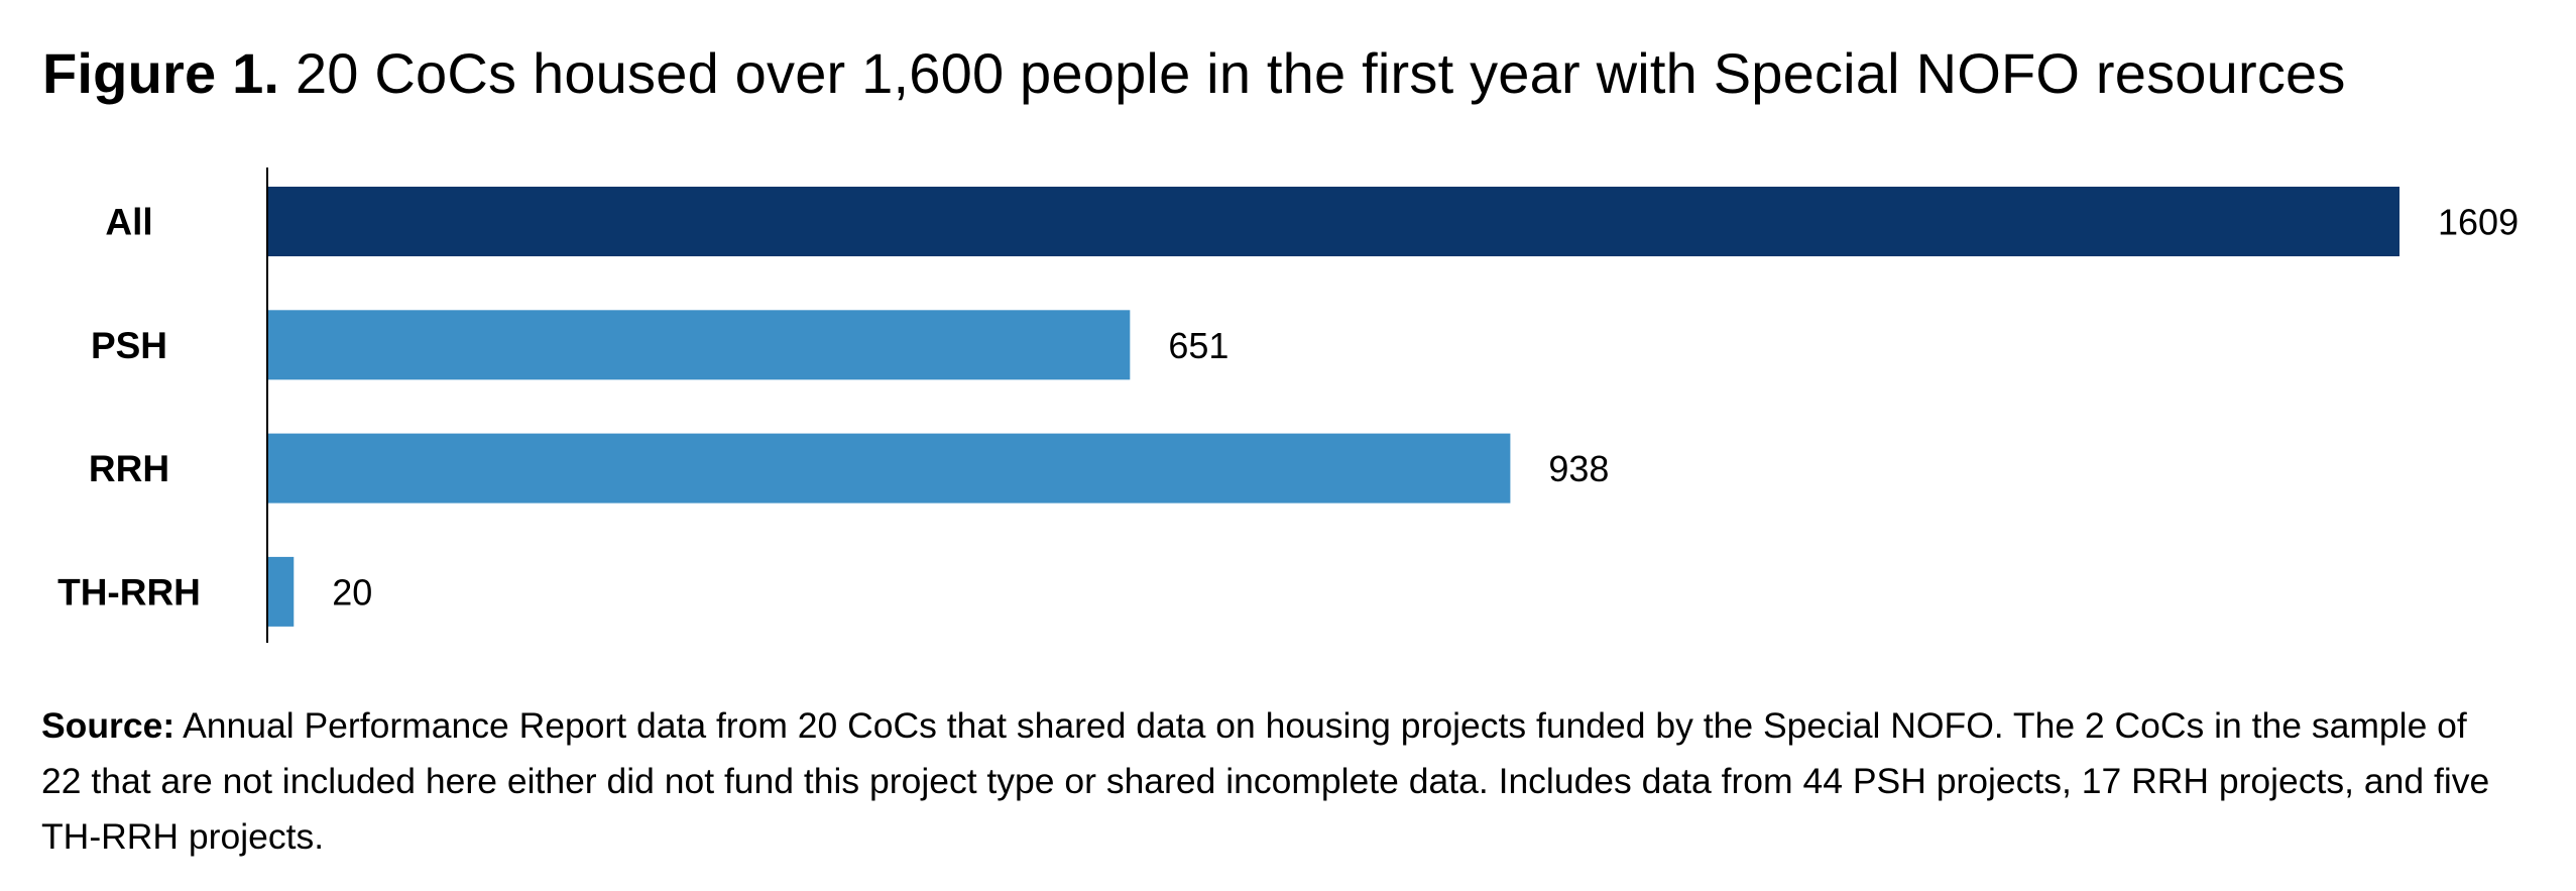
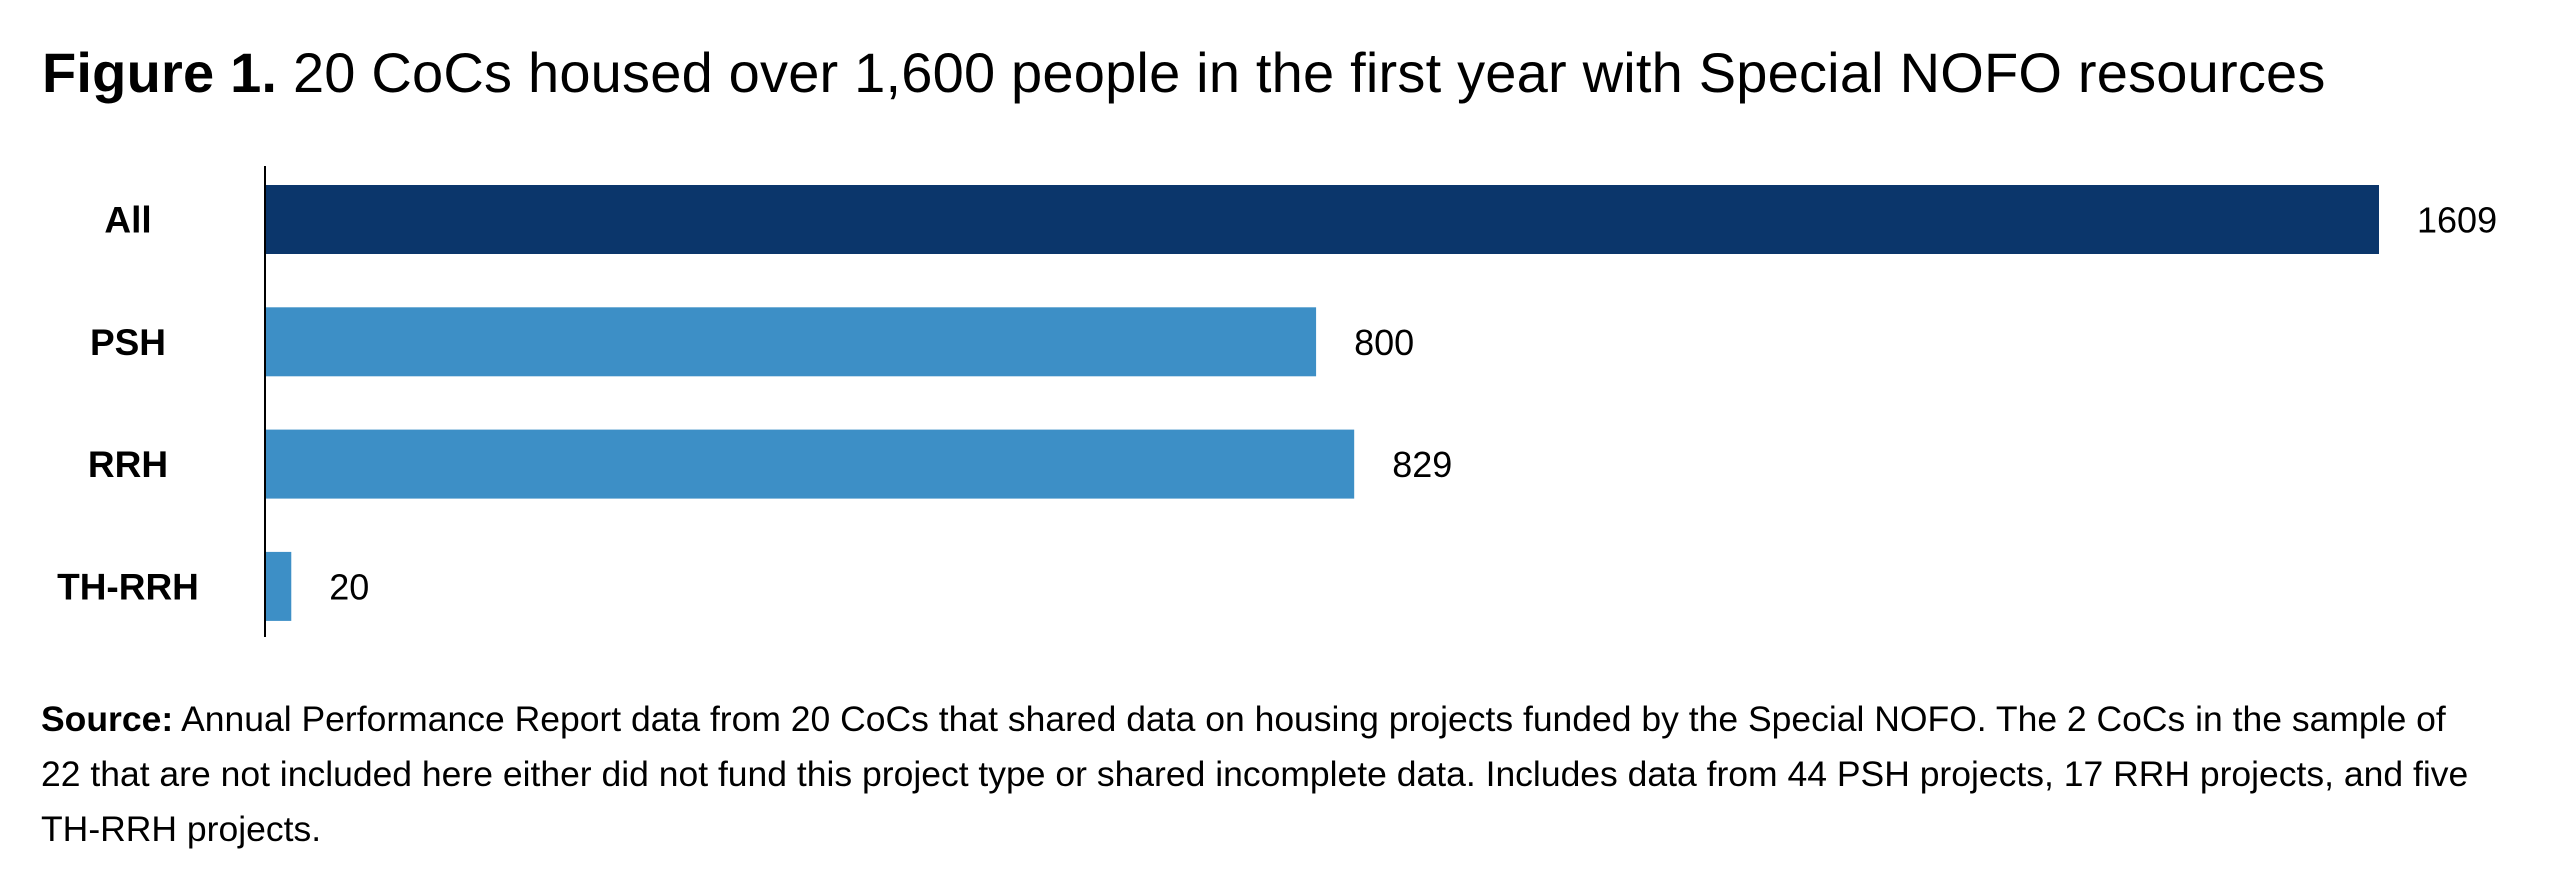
PSH: 651 -> 800
RRH: 938 -> 829
